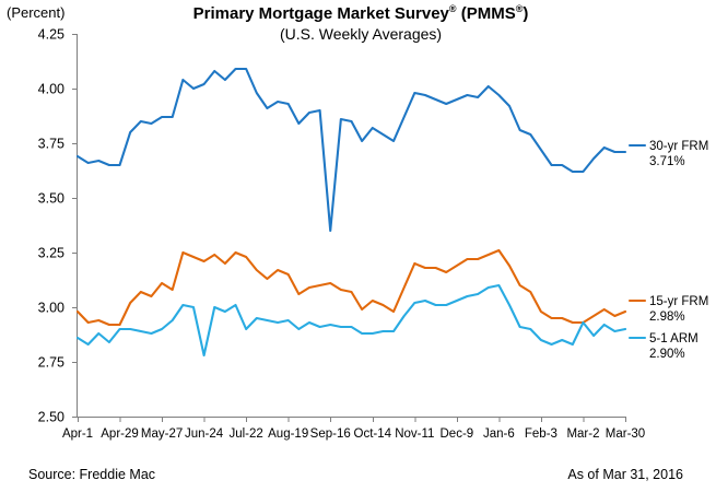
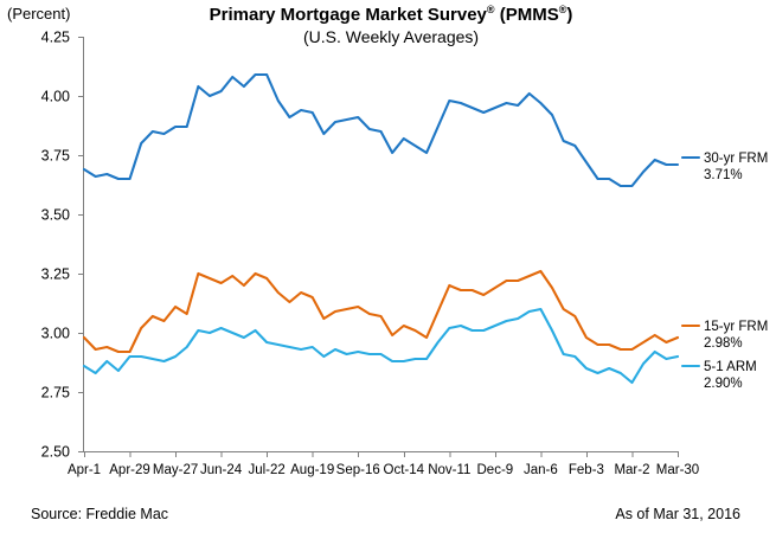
5-1 ARM/Jun-24: 2.78 -> 3.02
5-1 ARM/Jul-22: 2.90 -> 2.96
30-yr FRM/Sep-16: 3.35 -> 3.91
5-1 ARM/Mar-2: 2.93 -> 2.79
